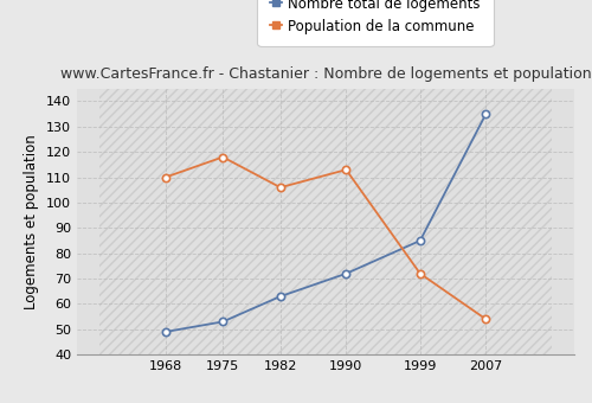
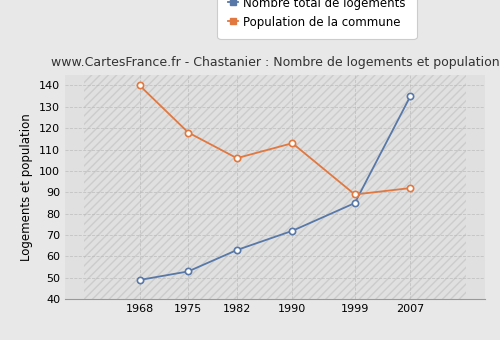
Population de la commune/1968: 110 -> 140
Population de la commune/1999: 72 -> 89
Population de la commune/2007: 54 -> 92
